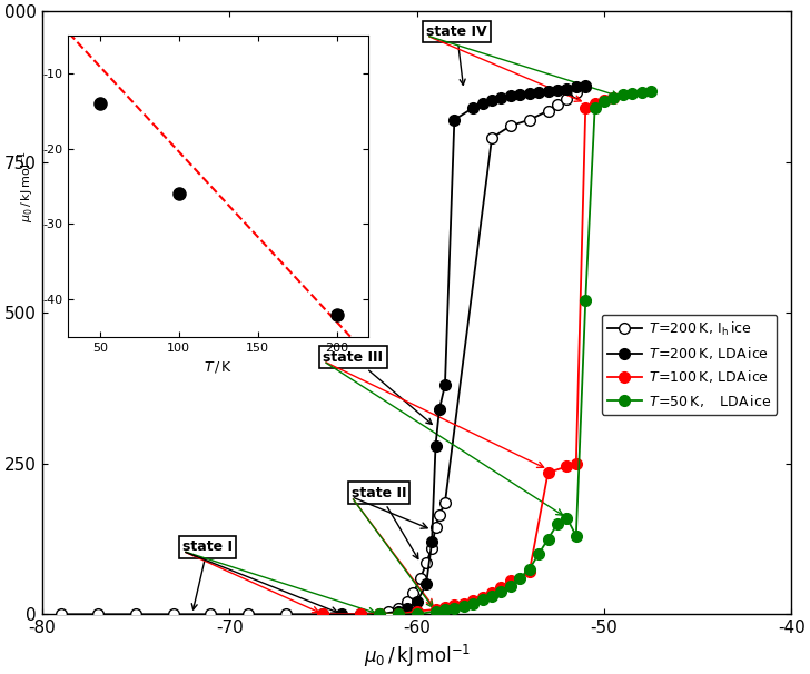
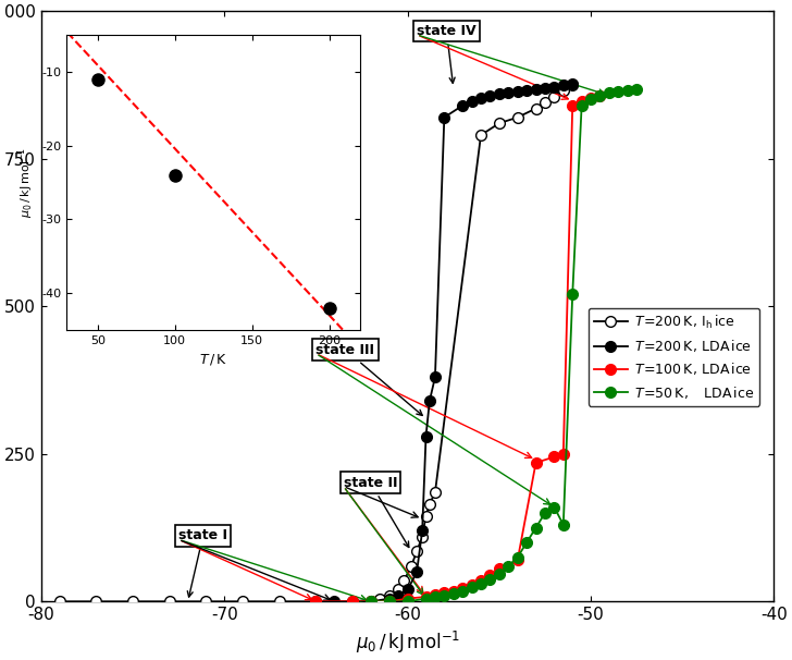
50: -14 -> -11
100: -26 -> -24
